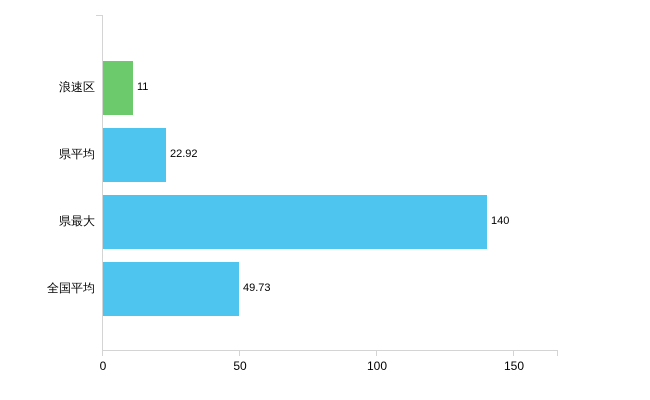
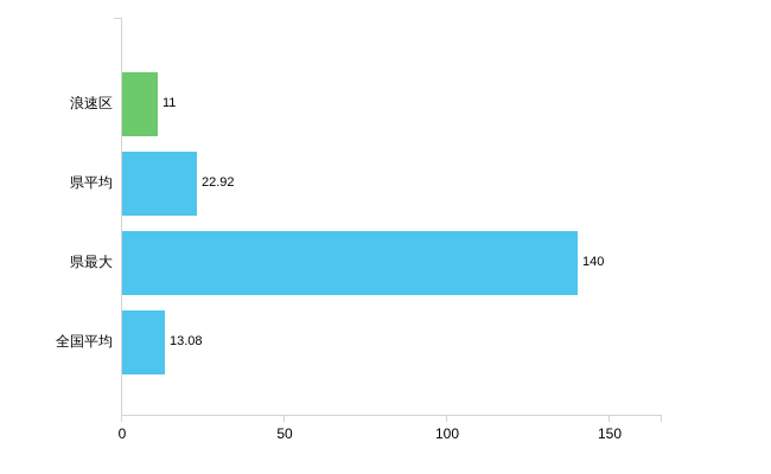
全国平均: 49.73 -> 13.08
